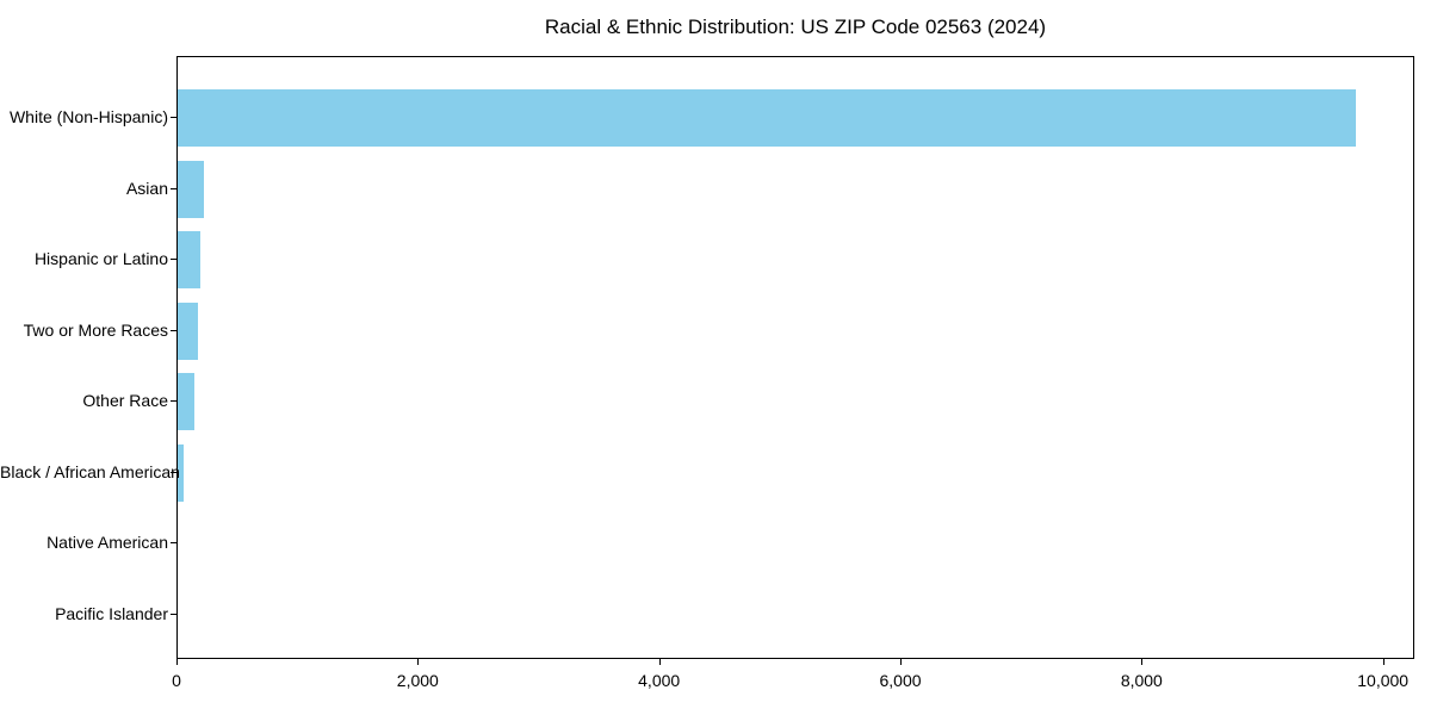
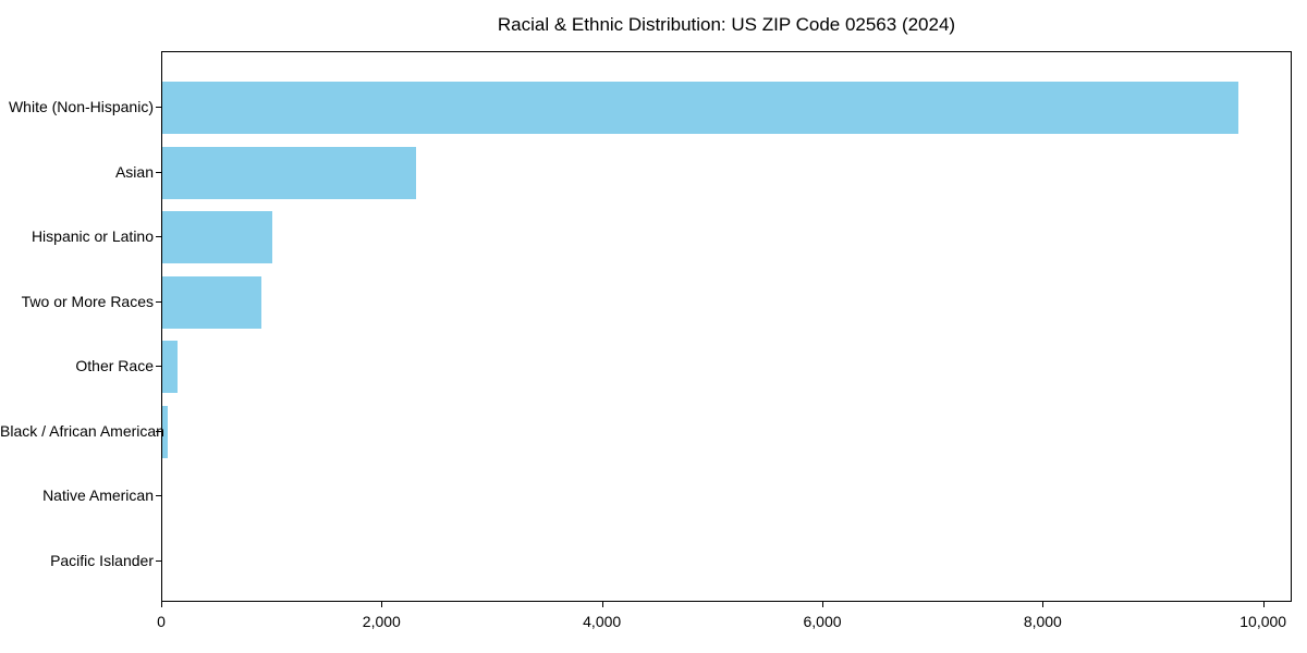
Asian: 200 -> 2300
Hispanic or Latino: 200 -> 1000
Two or More Races: 200 -> 900
